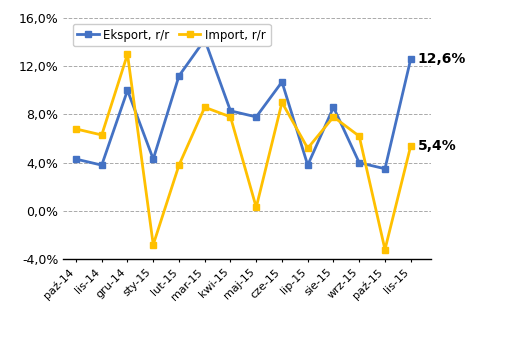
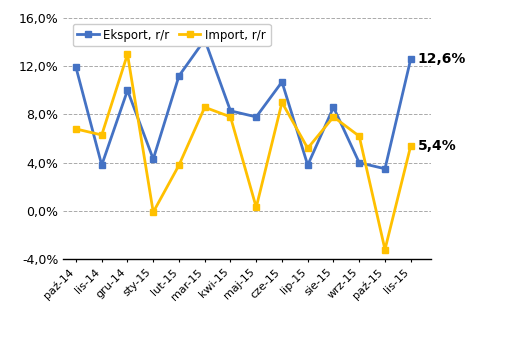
Eksport, r/r/paź-14: 4,3% -> 11,9%
Import, r/r/sty-15: -2,8% -> -0,1%
